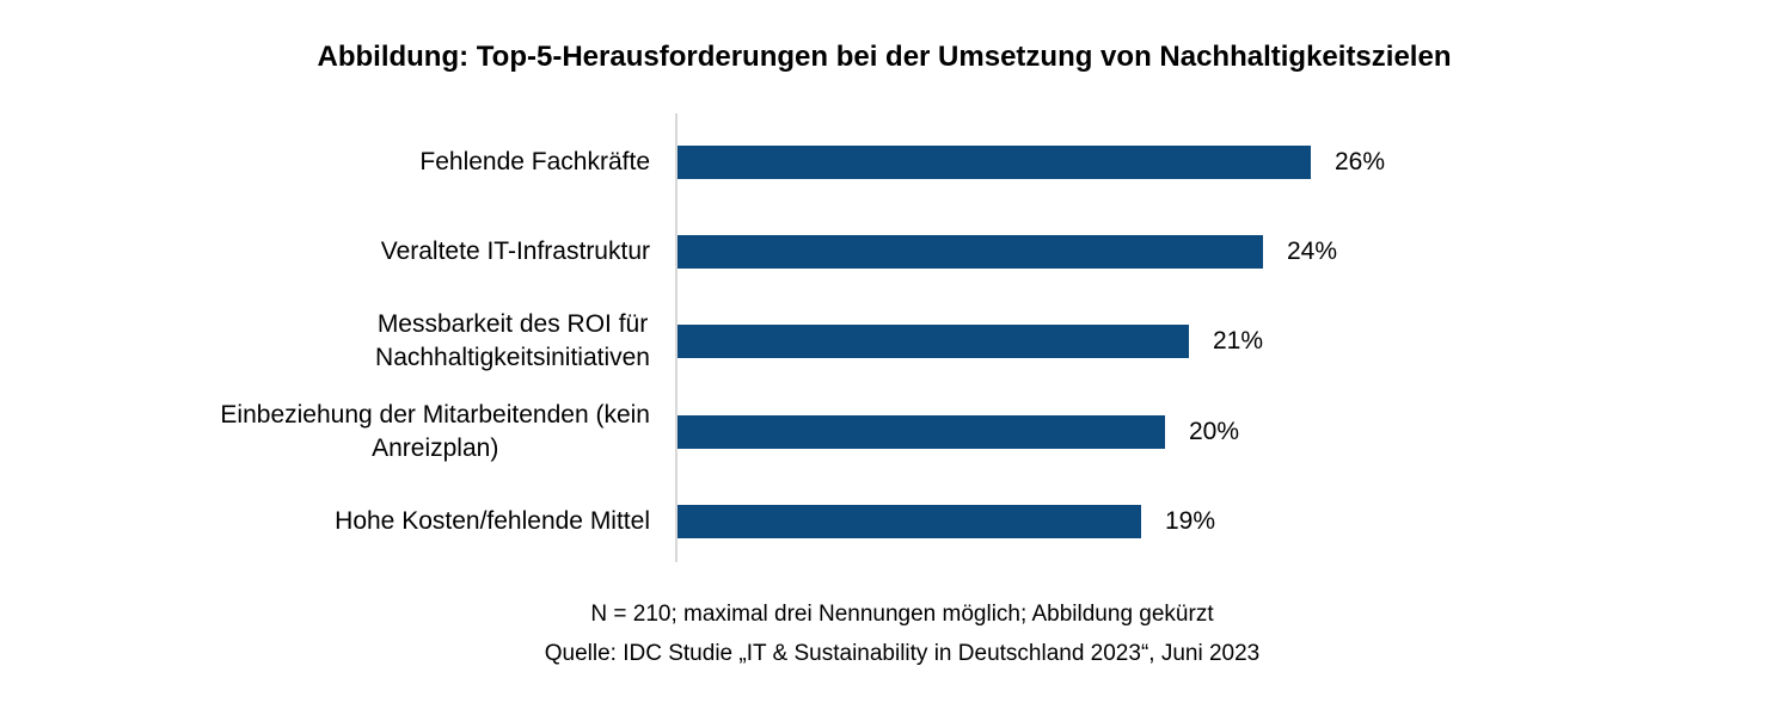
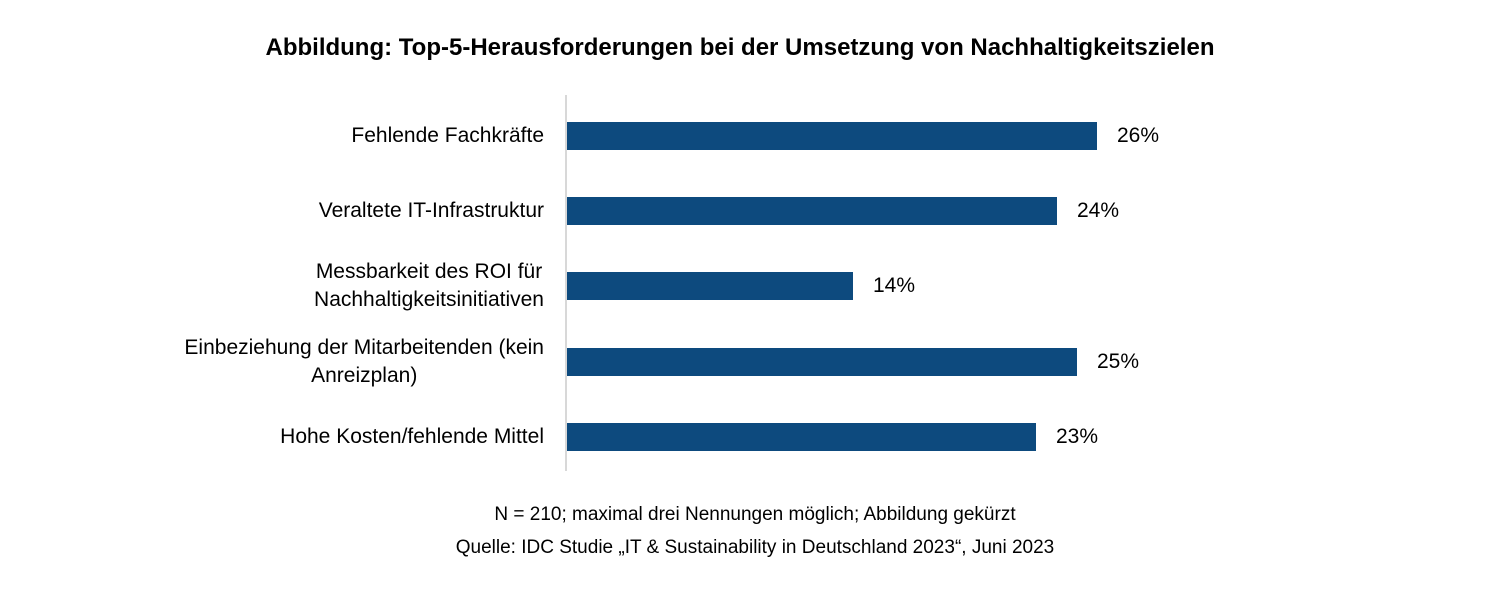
Messbarkeit des ROI für Nachhaltigkeitsinitiativen: 21% -> 14%
Einbeziehung der Mitarbeitenden (kein Anreizplan): 20% -> 25%
Hohe Kosten/fehlende Mittel: 19% -> 23%
